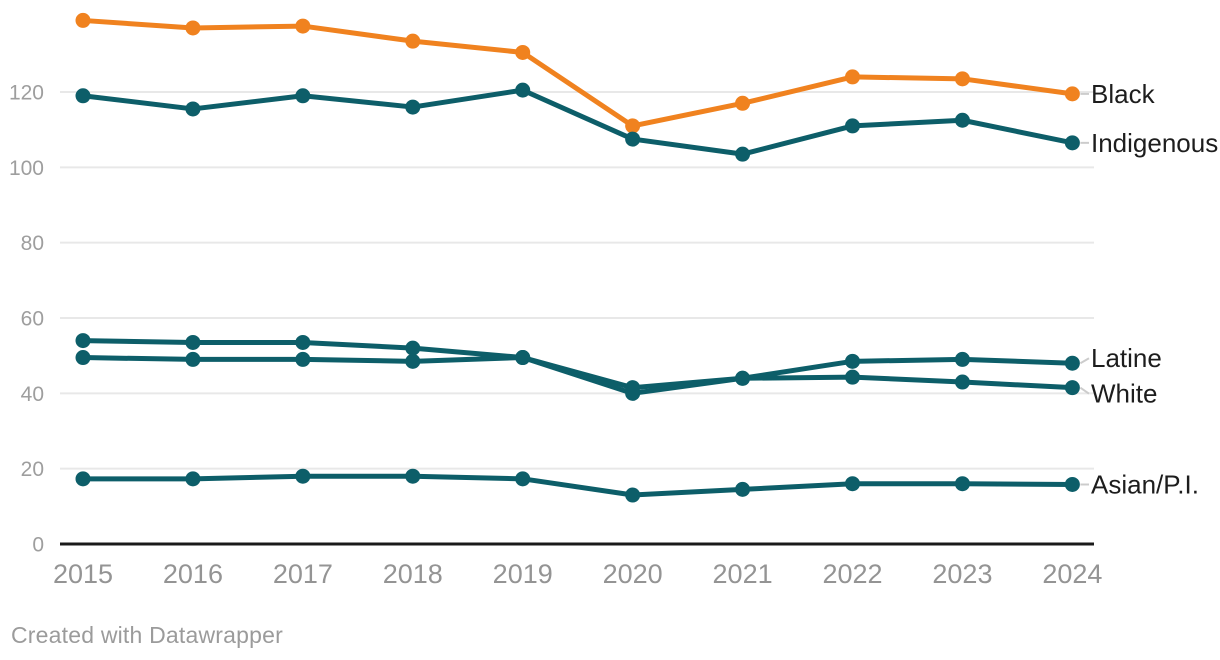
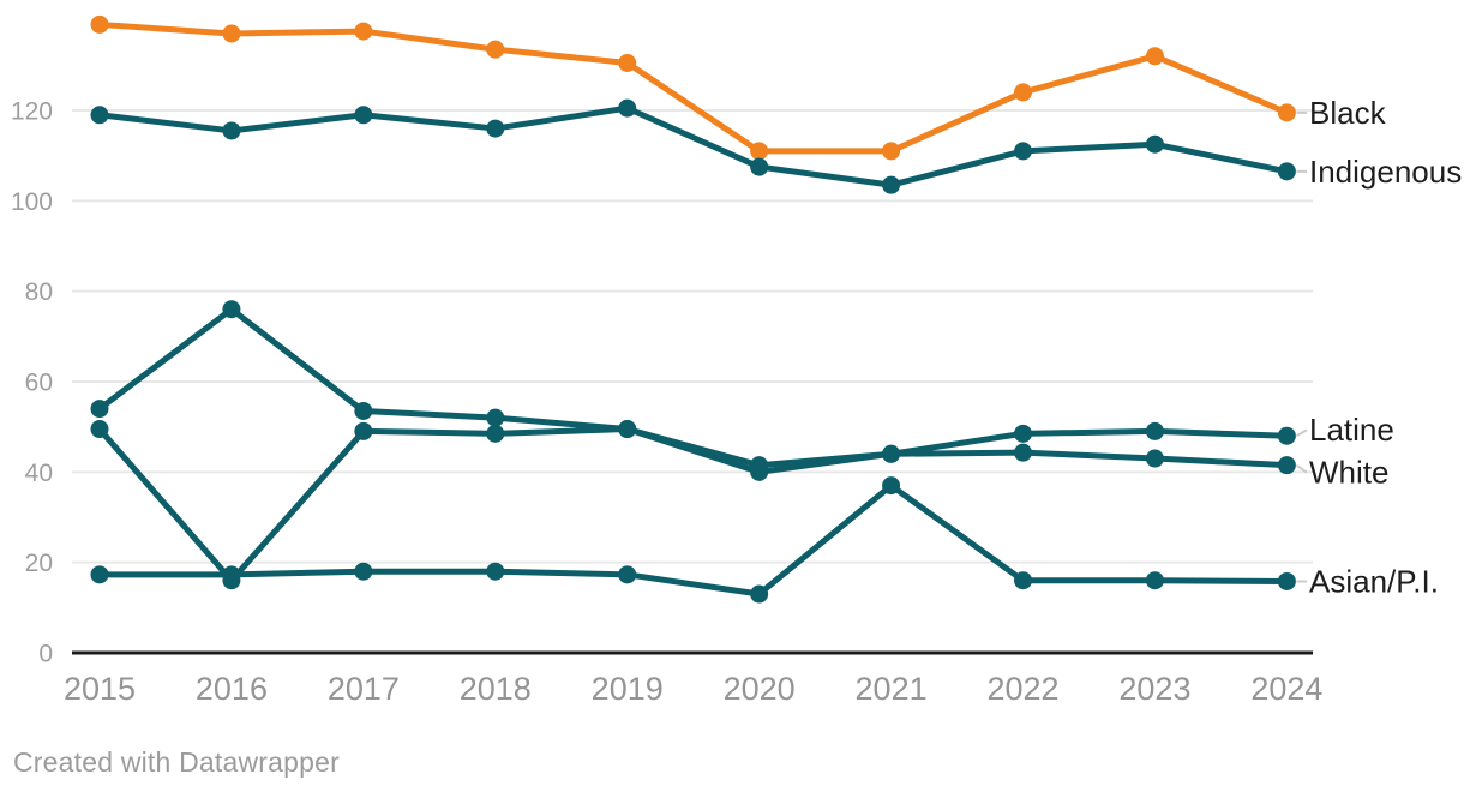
Latine/2016: 54 -> 76
White/2016: 49 -> 16
Black/2021: 117 -> 111
Asian/P.I./2021: 14 -> 37
Black/2023: 124 -> 132
